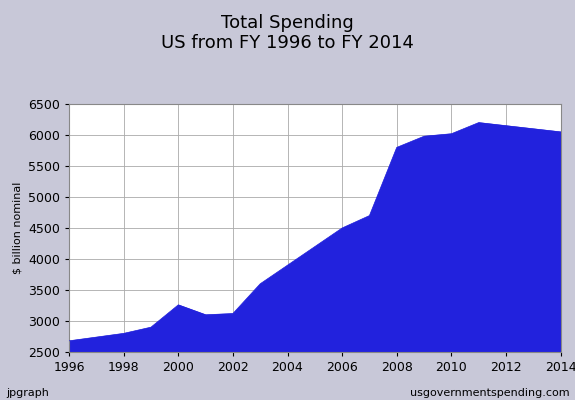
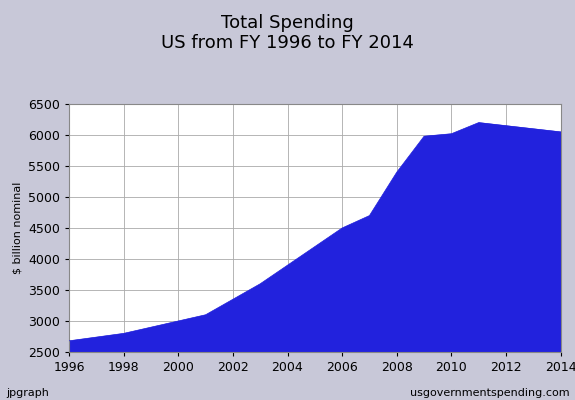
2000: 3260 -> 3000
2002: 3120 -> 3350
2008: 5800 -> 5400
